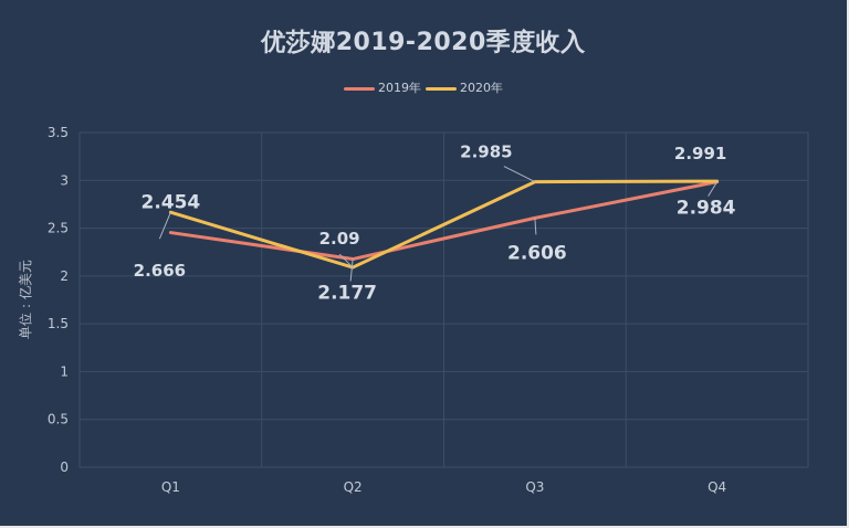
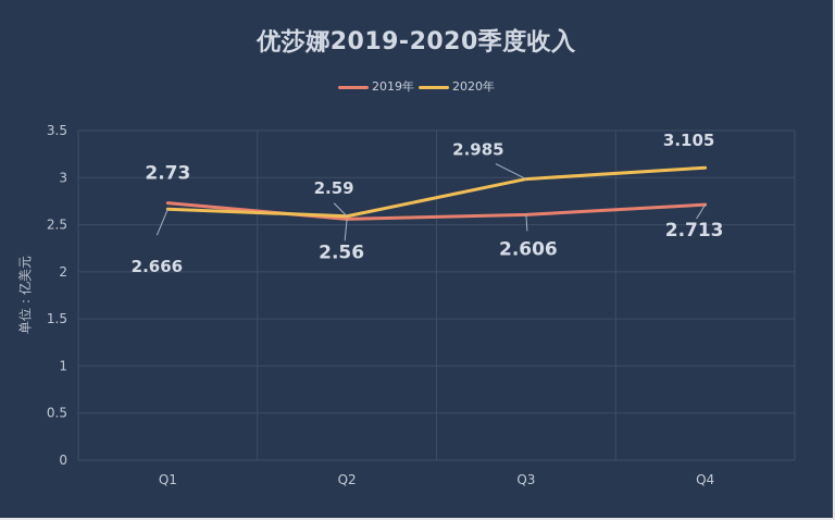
2019年/Q1: 2.454 -> 2.73
2019年/Q2: 2.177 -> 2.56
2020年/Q2: 2.09 -> 2.59
2019年/Q4: 2.984 -> 2.713
2020年/Q4: 2.991 -> 3.105
